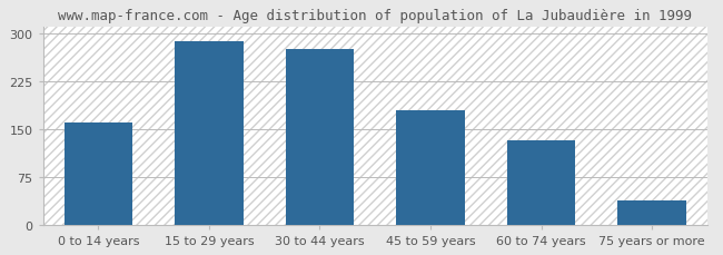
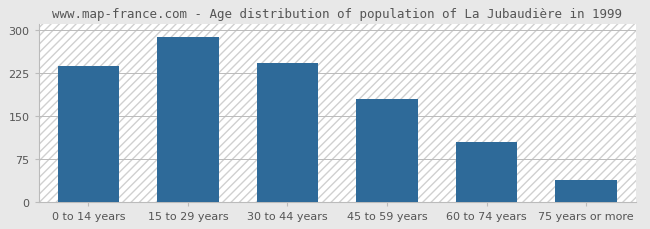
0 to 14 years: 160 -> 237
30 to 44 years: 276 -> 243
60 to 74 years: 132 -> 105
